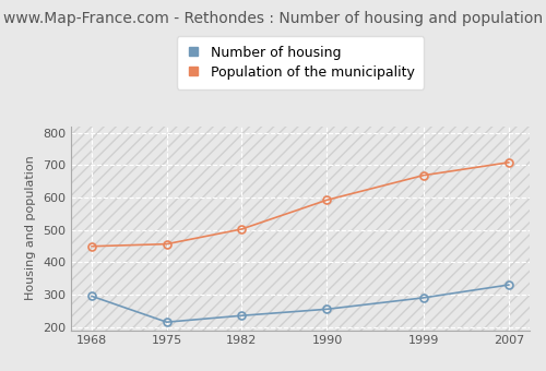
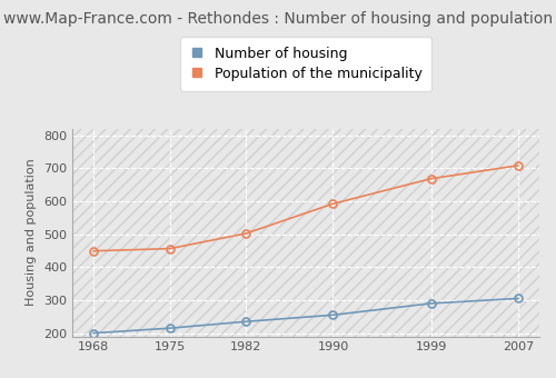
Number of housing/1968: 295 -> 200
Number of housing/2007: 330 -> 305
